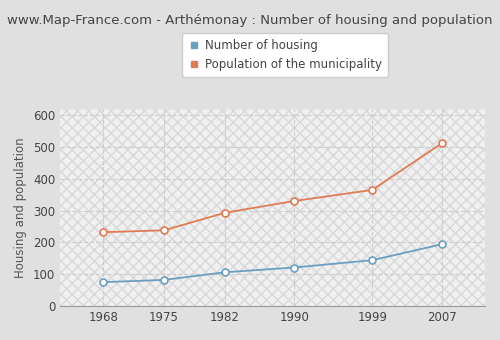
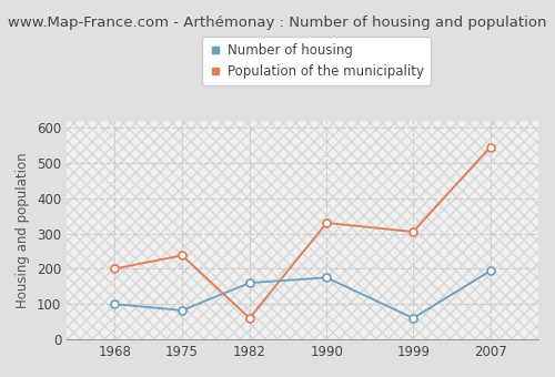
Number of housing/1968: 75 -> 100
Population of the municipality/1968: 232 -> 200
Number of housing/1982: 106 -> 160
Population of the municipality/1982: 293 -> 60
Number of housing/1990: 121 -> 175
Number of housing/1999: 144 -> 60
Population of the municipality/1999: 365 -> 305
Population of the municipality/2007: 511 -> 545
